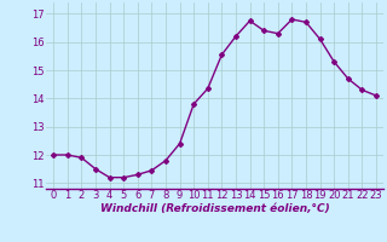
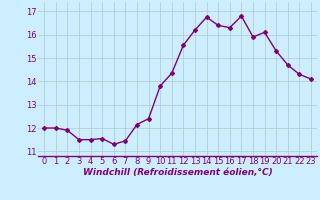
4: 11.20 -> 11.50
5: 11.20 -> 11.55
8: 11.80 -> 12.15
18: 16.70 -> 15.90
